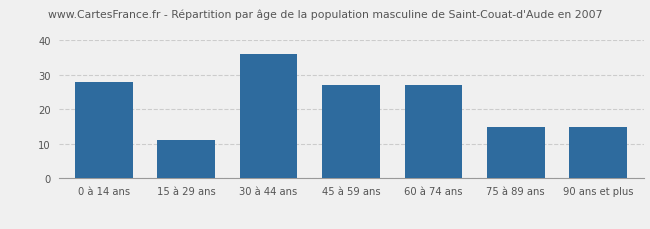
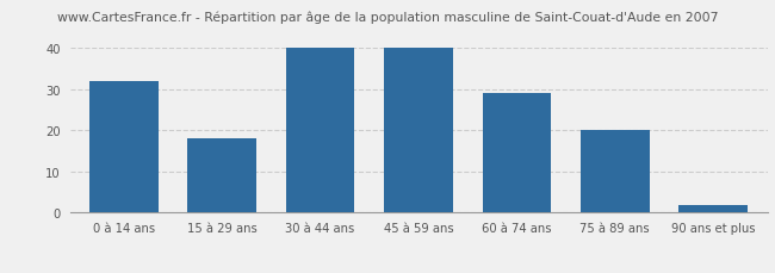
0 à 14 ans: 28 -> 32
15 à 29 ans: 11 -> 18
30 à 44 ans: 36 -> 40
45 à 59 ans: 27 -> 40
60 à 74 ans: 27 -> 29
75 à 89 ans: 15 -> 20
90 ans et plus: 15 -> 2
